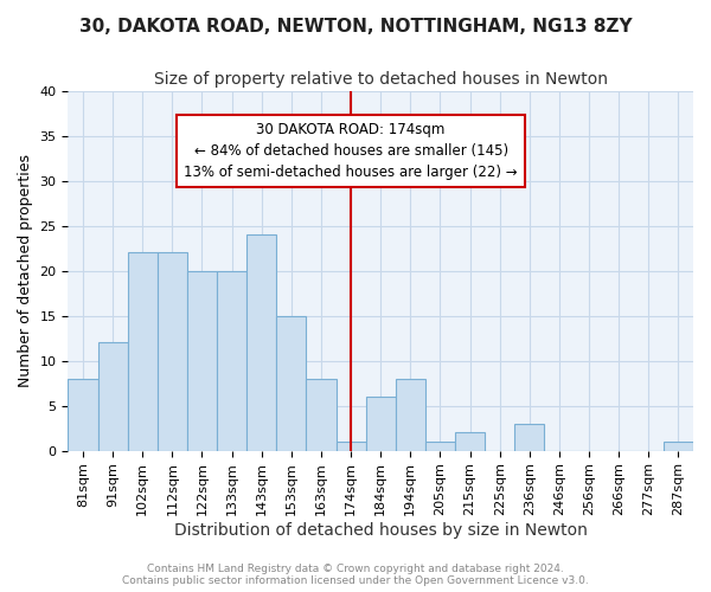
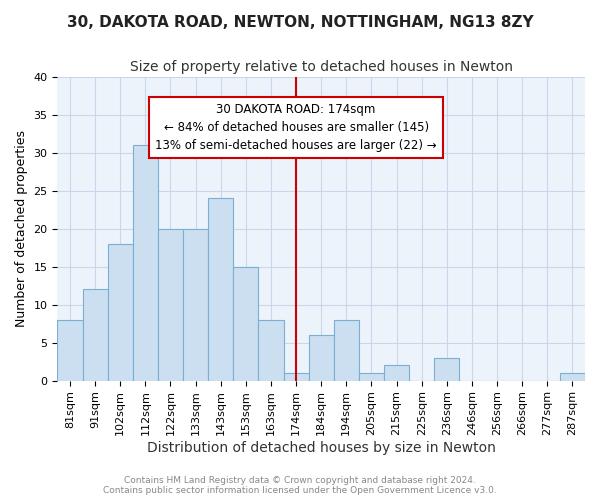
102sqm: 22 -> 18
112sqm: 22 -> 31
